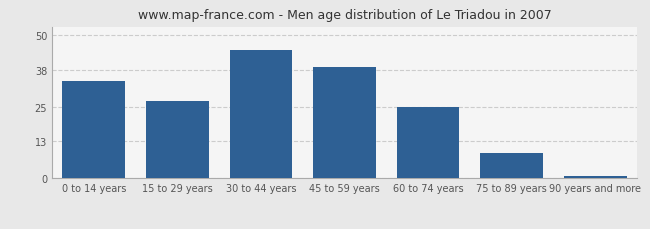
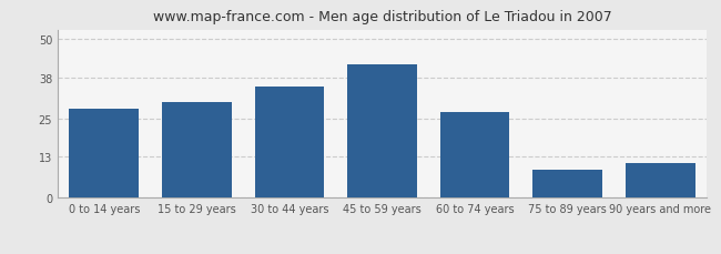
0 to 14 years: 34 -> 28
15 to 29 years: 27 -> 30
30 to 44 years: 45 -> 35
45 to 59 years: 39 -> 42
60 to 74 years: 25 -> 27
90 years and more: 1 -> 11
